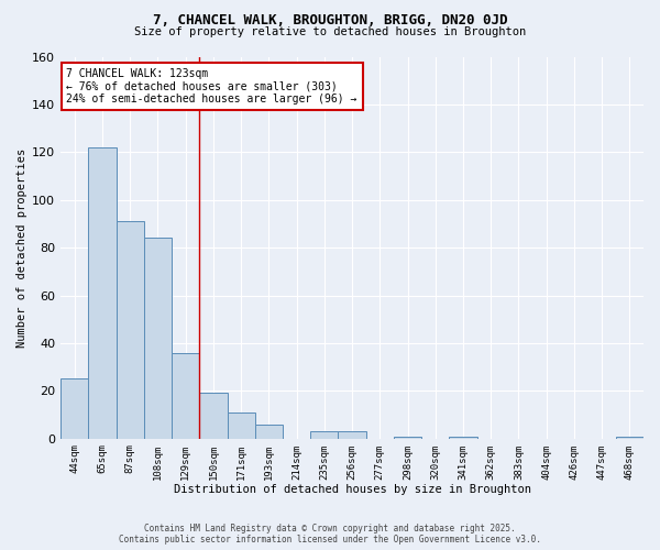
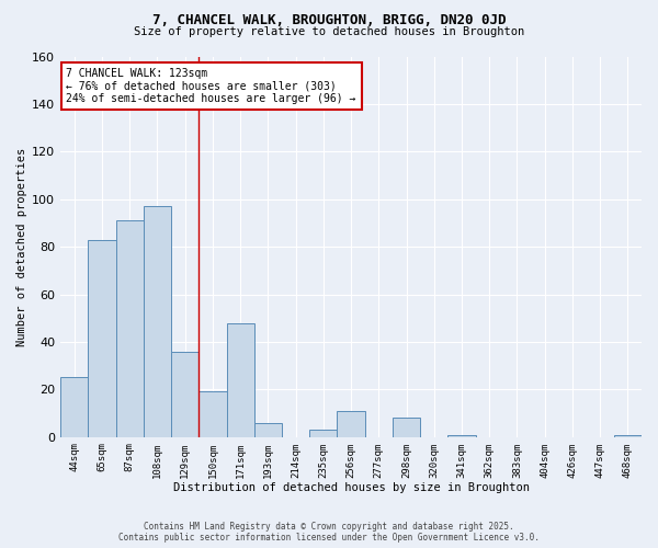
65sqm: 122 -> 83
108sqm: 84 -> 97
171sqm: 11 -> 48
256sqm: 3 -> 11
298sqm: 1 -> 8
